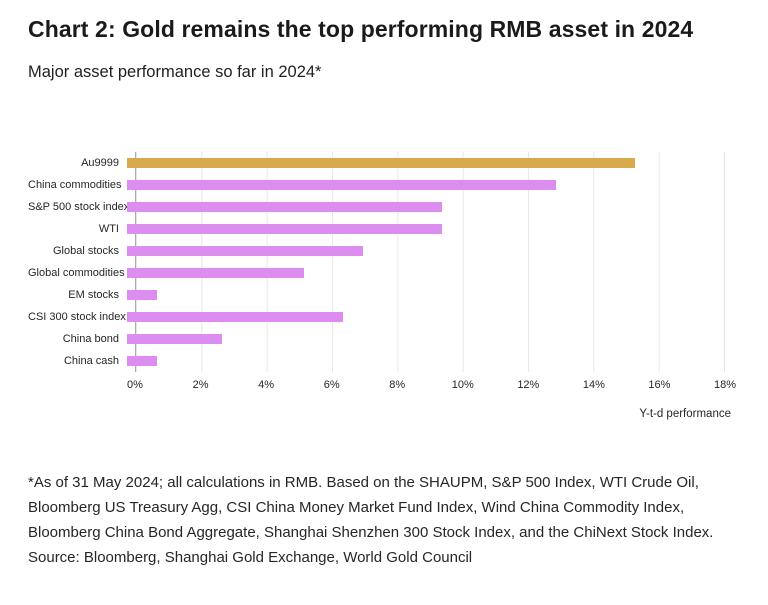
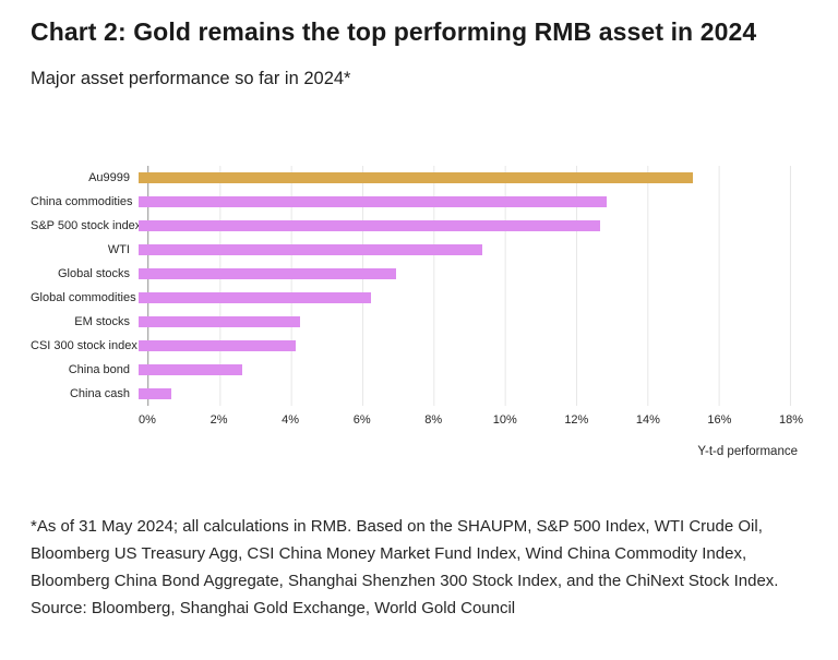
S&P 500 stock index: 9.6% -> 12.9%
Global commodities: 5.4% -> 6.5%
EM stocks: 0.9% -> 4.5%
CSI 300 stock index: 6.6% -> 4.4%
